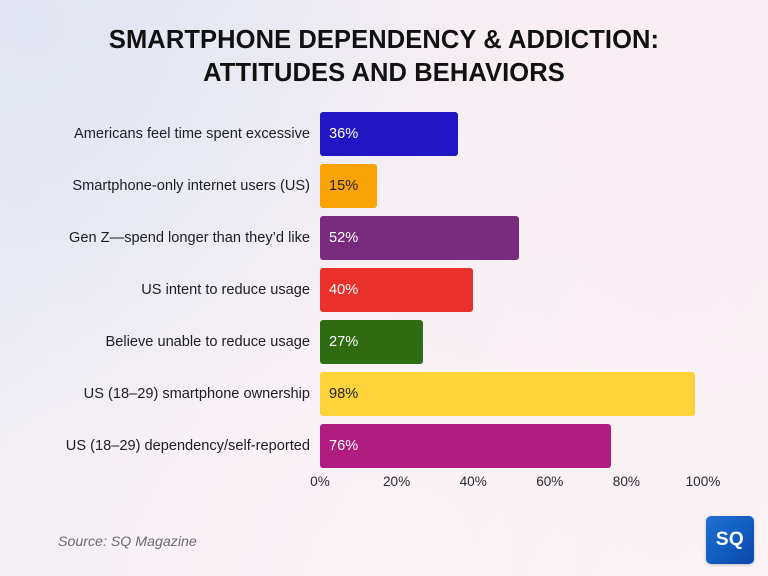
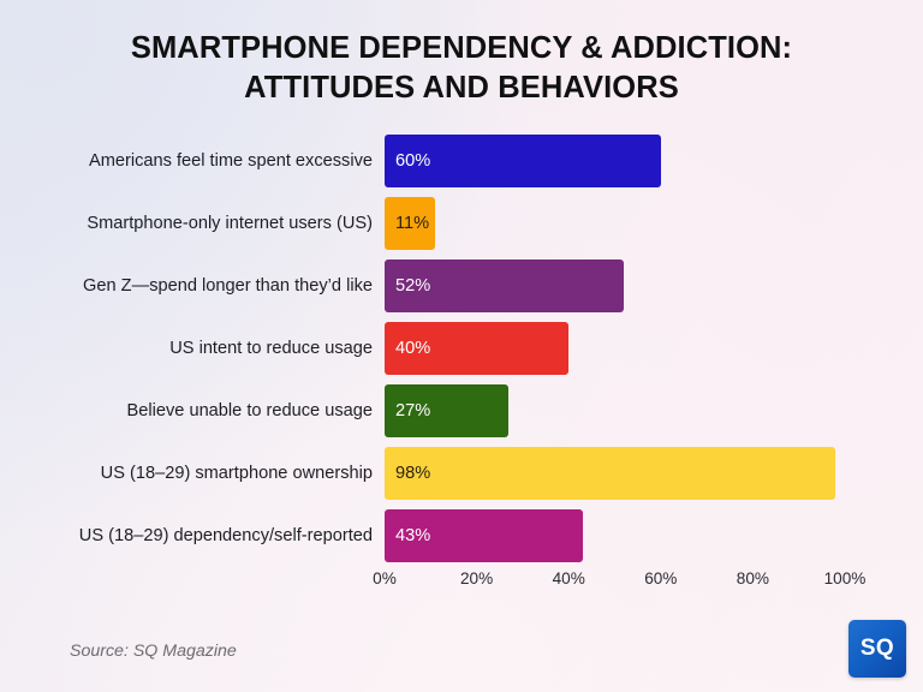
Americans feel time spent excessive: 36% -> 60%
Smartphone-only internet users (US): 15% -> 11%
US (18–29) dependency/self-reported: 76% -> 43%
